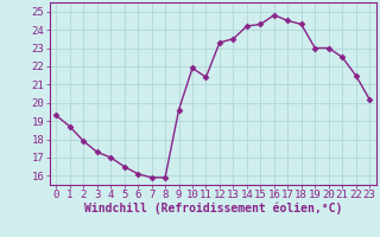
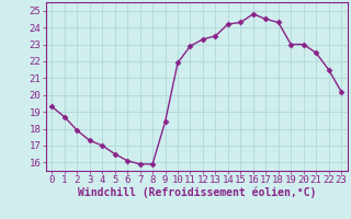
9: 19.6 -> 18.4
11: 21.4 -> 22.9
